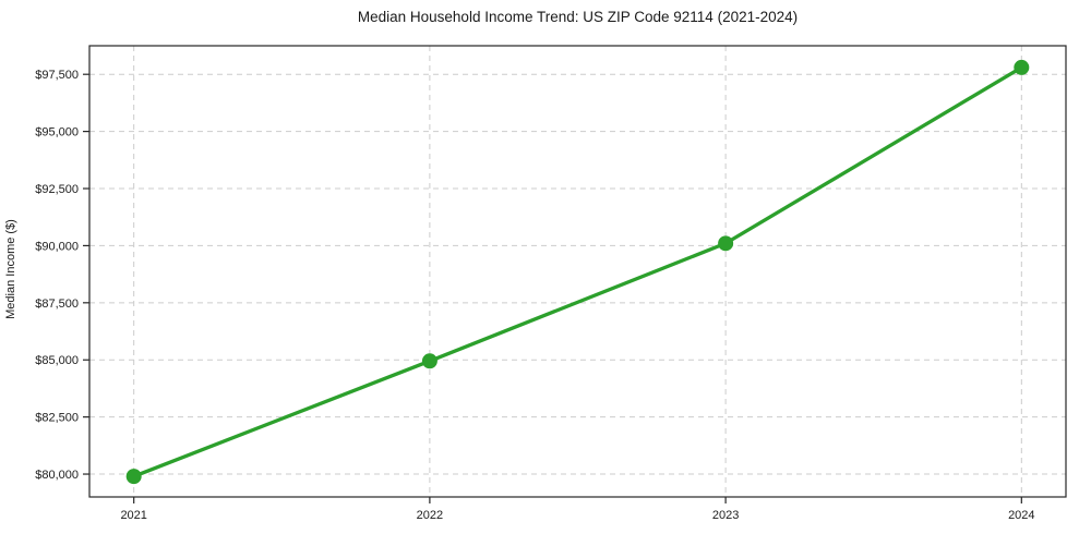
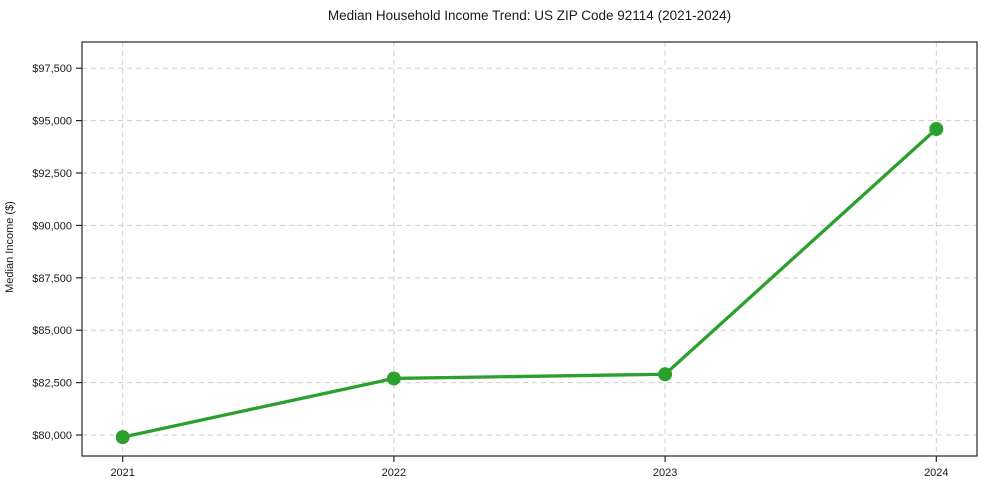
2022: $85000 -> $82700
2023: $90100 -> $82900
2024: $97800 -> $94600
